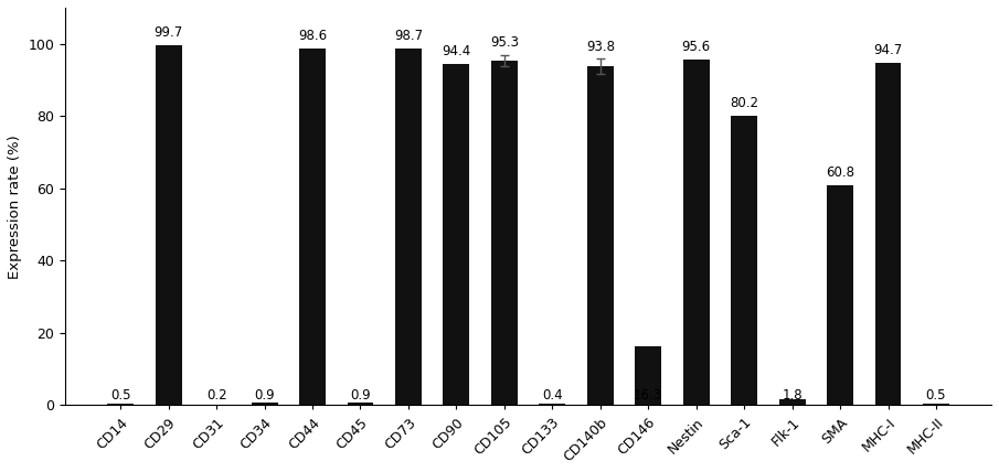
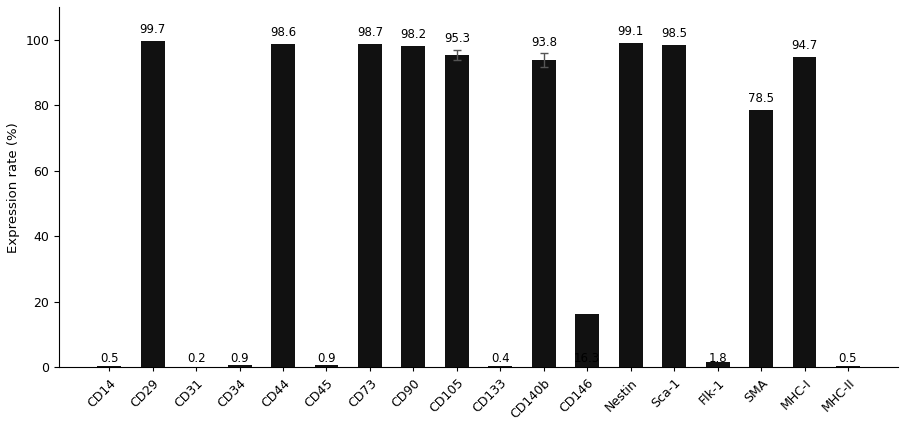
CD90: 94.4 -> 98.2
Nestin: 95.6 -> 99.1
Sca-1: 80.2 -> 98.5
SMA: 60.8 -> 78.5
